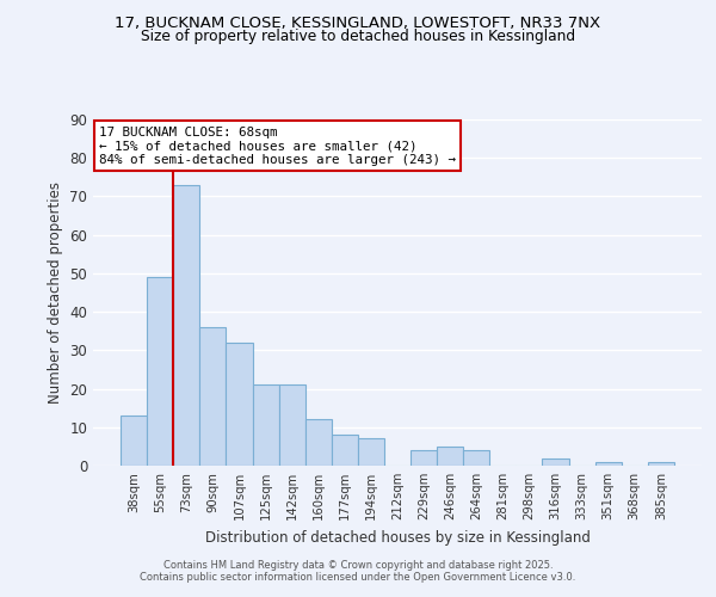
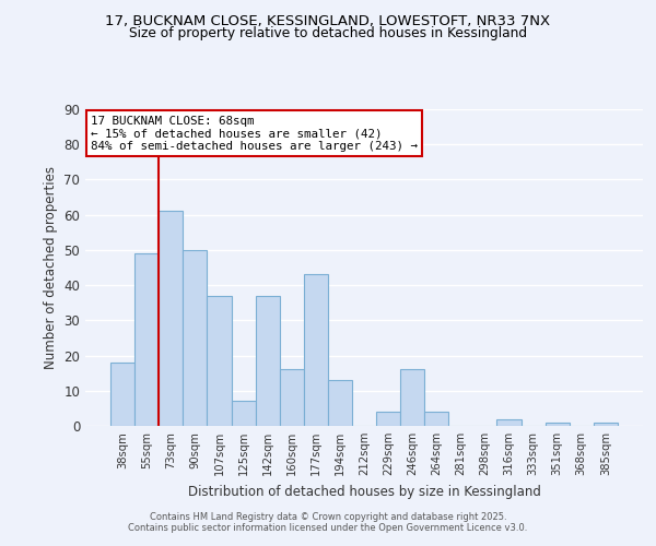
38sqm: 13 -> 18
73sqm: 73 -> 61
90sqm: 36 -> 50
107sqm: 32 -> 37
125sqm: 21 -> 7
142sqm: 21 -> 37
160sqm: 12 -> 16
177sqm: 8 -> 43
194sqm: 7 -> 13
246sqm: 5 -> 16
